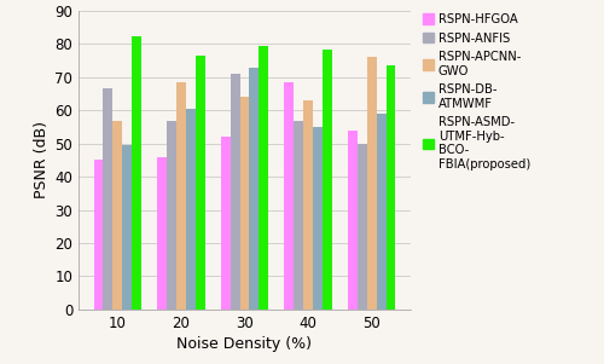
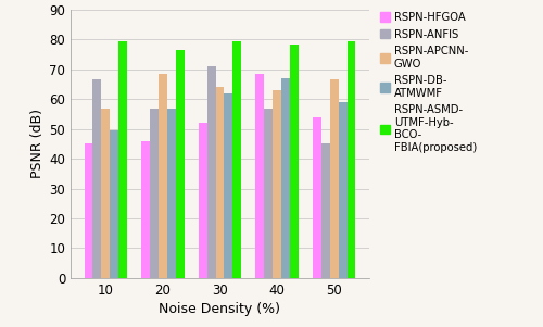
RSPN-ASMD- UTMF-Hyb- BCO- FBIA(proposed)/10: 82.5 -> 79.5
RSPN-DB- ATMWMF/20: 60.5 -> 57.0
RSPN-DB- ATMWMF/30: 73.0 -> 62.0
RSPN-DB- ATMWMF/40: 55.0 -> 67.0
RSPN-ANFIS/50: 50.0 -> 45.0
RSPN-APCNN- GWO/50: 76.0 -> 66.5
RSPN-ASMD- UTMF-Hyb- BCO- FBIA(proposed)/50: 73.5 -> 79.5
